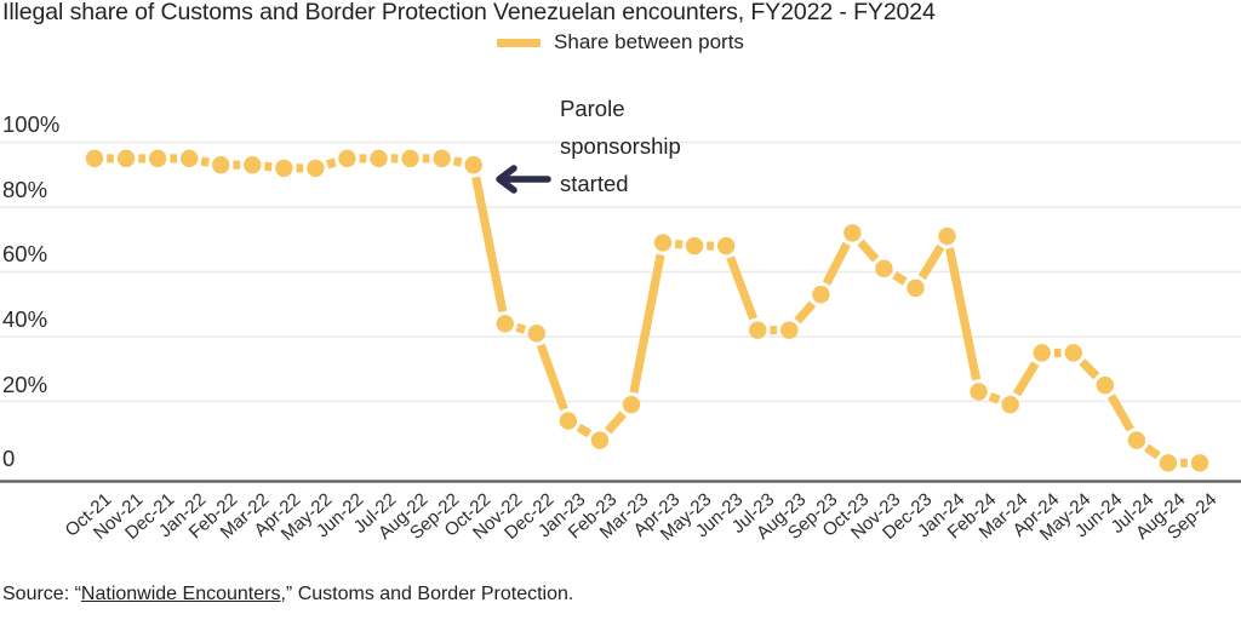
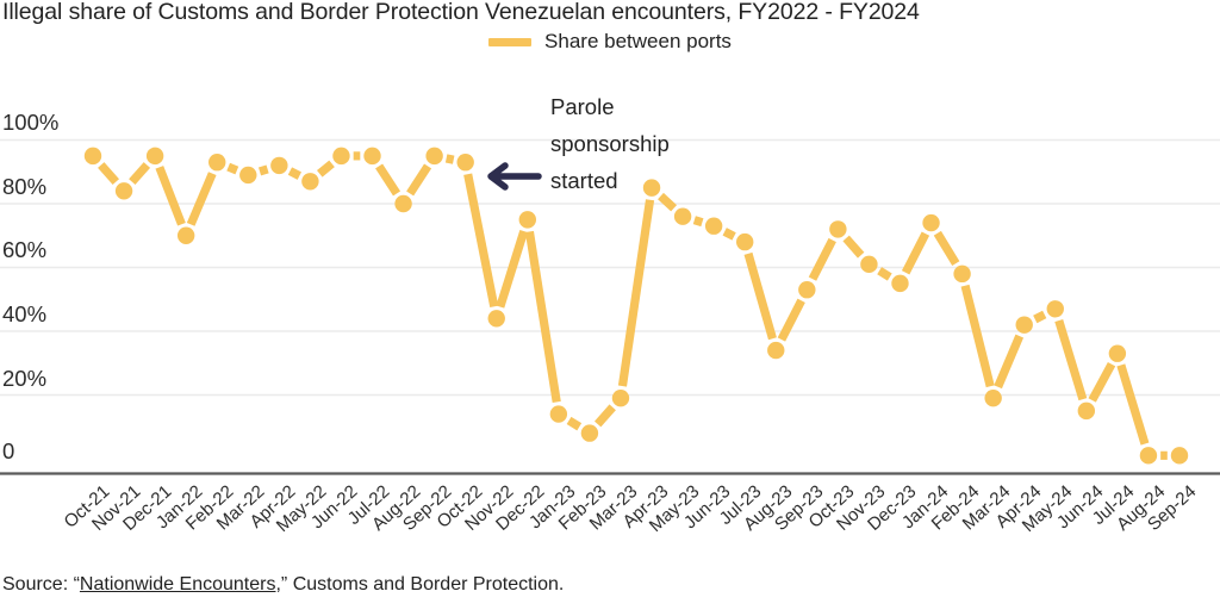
Nov-21: 95% -> 84%
Jan-22: 95% -> 70%
Mar-22: 93% -> 89%
May-22: 92% -> 87%
Aug-22: 95% -> 80%
Dec-22: 41% -> 75%
Apr-23: 69% -> 85%
May-23: 68% -> 76%
Jun-23: 68% -> 73%
Jul-23: 42% -> 68%
Aug-23: 42% -> 34%
Jan-24: 71% -> 74%
Feb-24: 23% -> 58%
Apr-24: 35% -> 42%
May-24: 35% -> 47%
Jun-24: 25% -> 15%
Jul-24: 8% -> 33%
